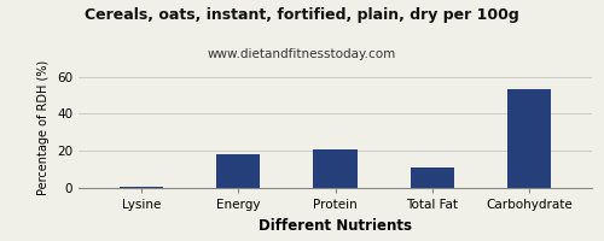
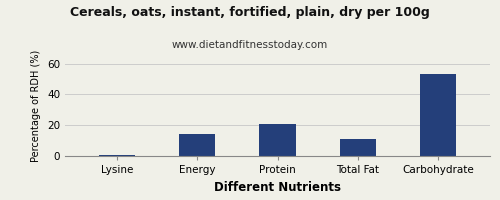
Energy: 18 -> 14
